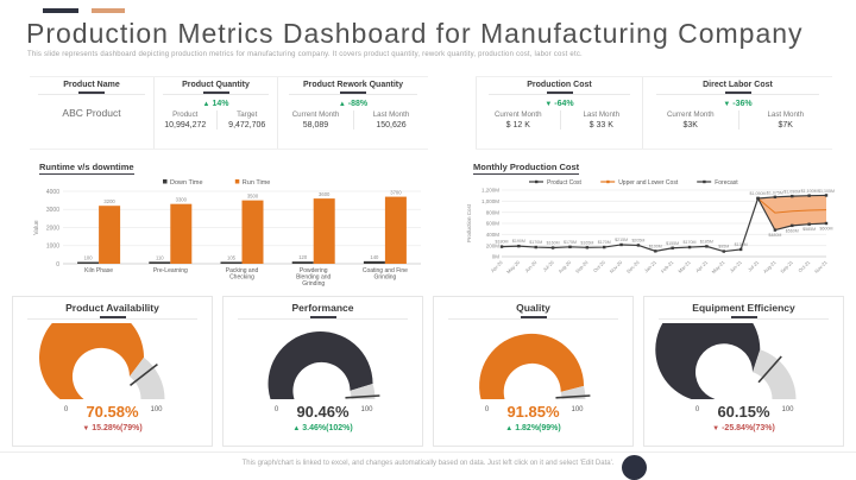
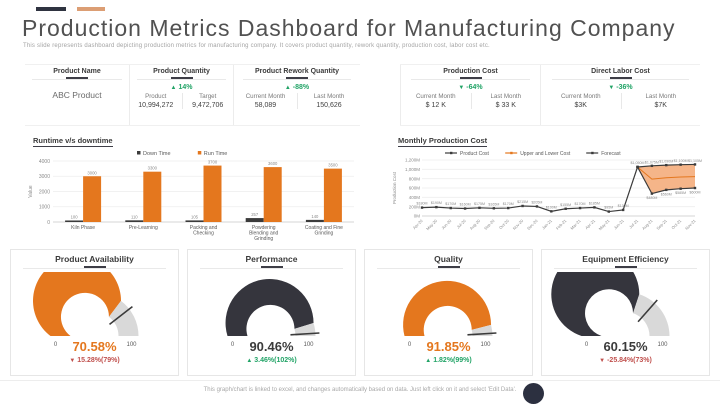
Runtime v/s downtime/Run Time/Kiln Phase: 3200 -> 3000
Runtime v/s downtime/Run Time/Packing and Checking: 3500 -> 3700
Runtime v/s downtime/Down Time/Powdering Blending and Grinding: 120 -> 257
Runtime v/s downtime/Run Time/Coating and Fine Grinding: 3700 -> 3500
